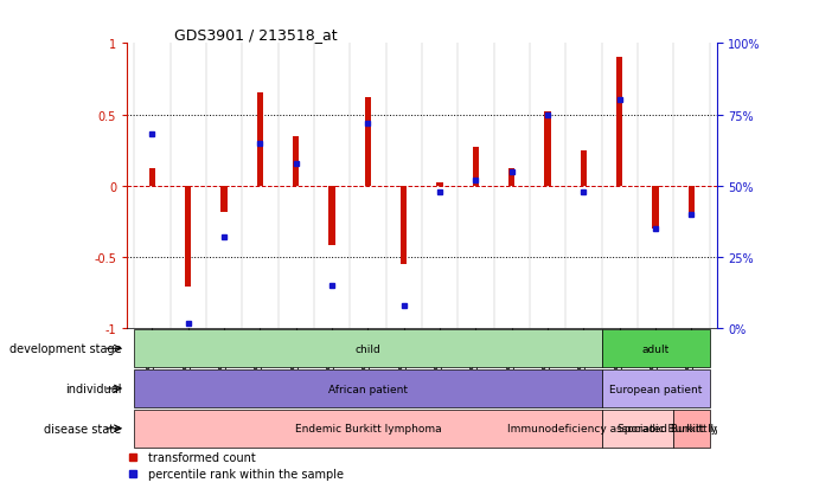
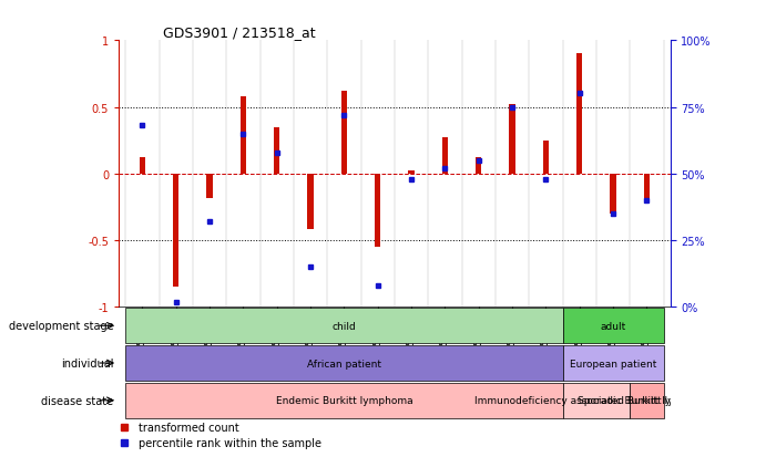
GSM656453: -0.71 -> -0.85
GSM656455: 0.65 -> 0.58
